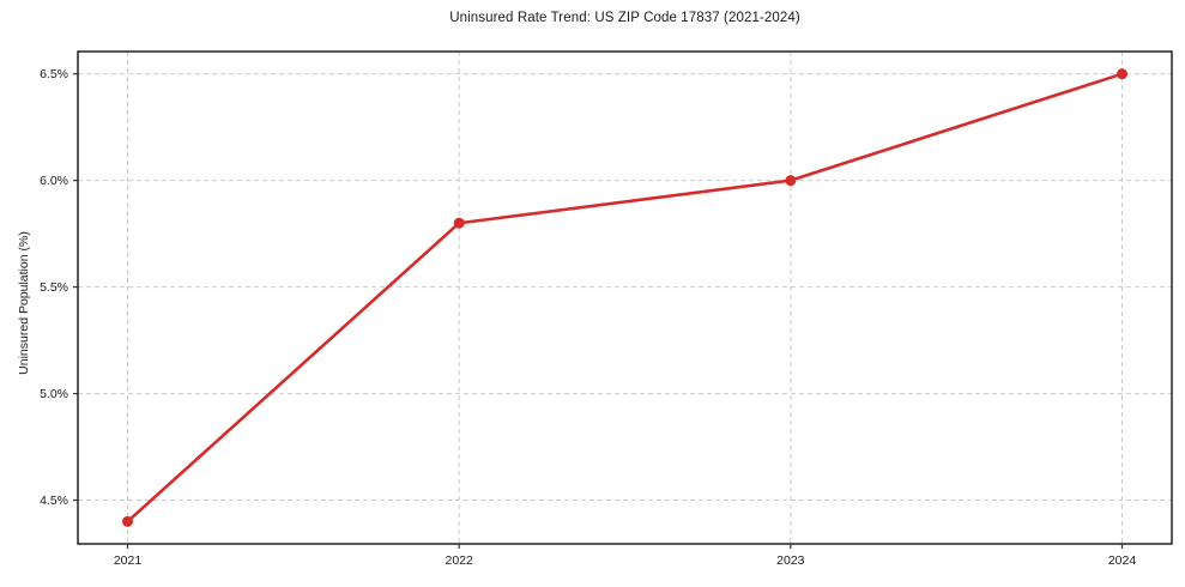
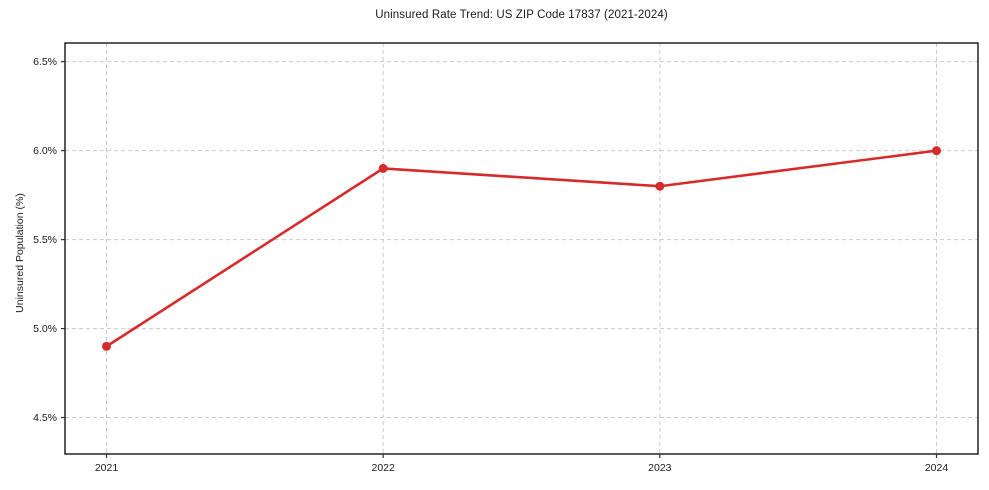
2021: 4.4% -> 4.9%
2022: 5.8% -> 5.9%
2023: 6.0% -> 5.8%
2024: 6.5% -> 6.0%
